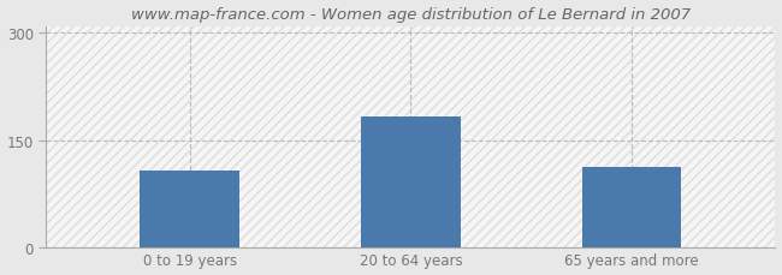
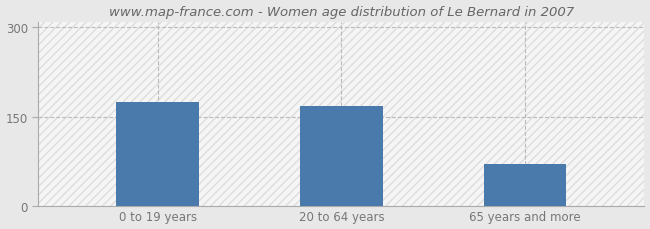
0 to 19 years: 107 -> 174
20 to 64 years: 183 -> 168
65 years and more: 112 -> 70
